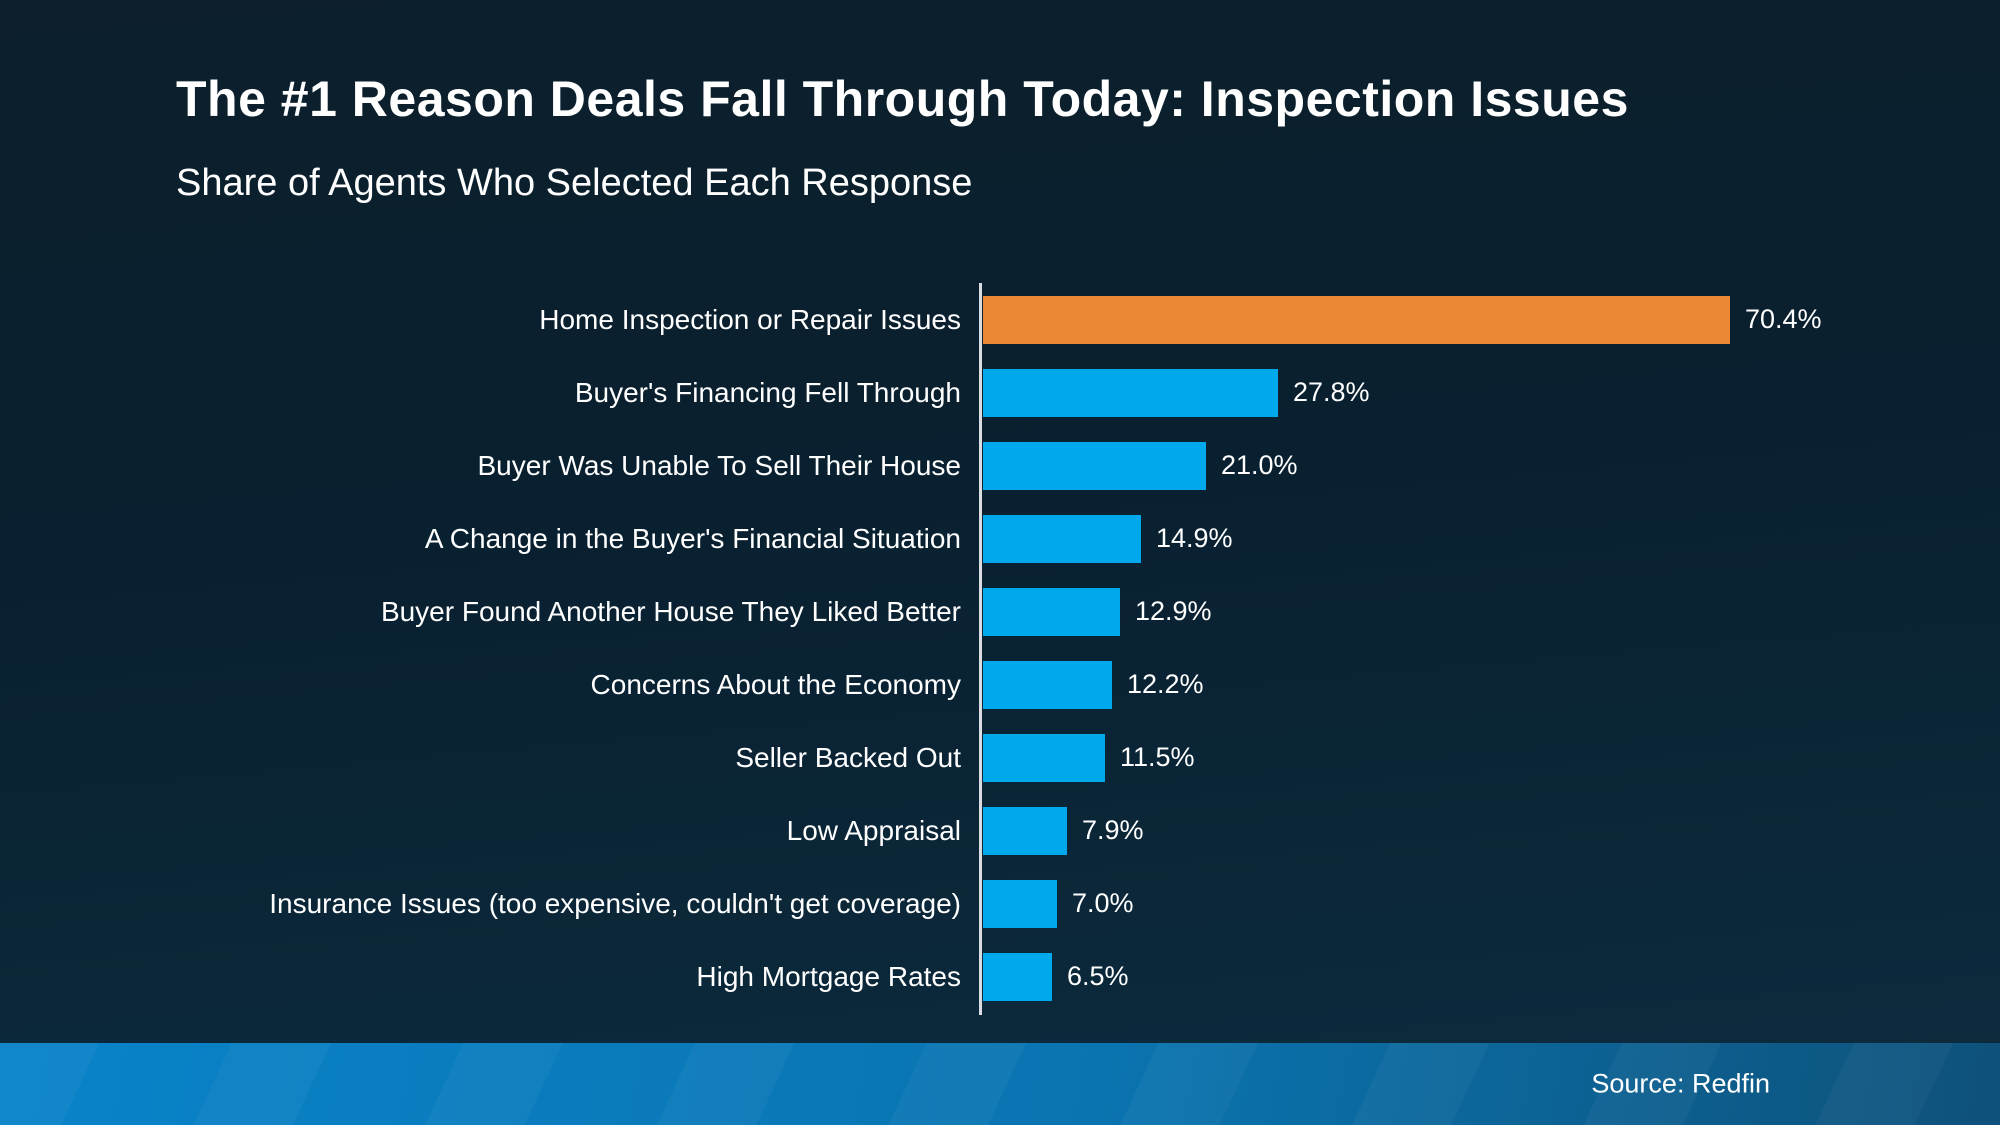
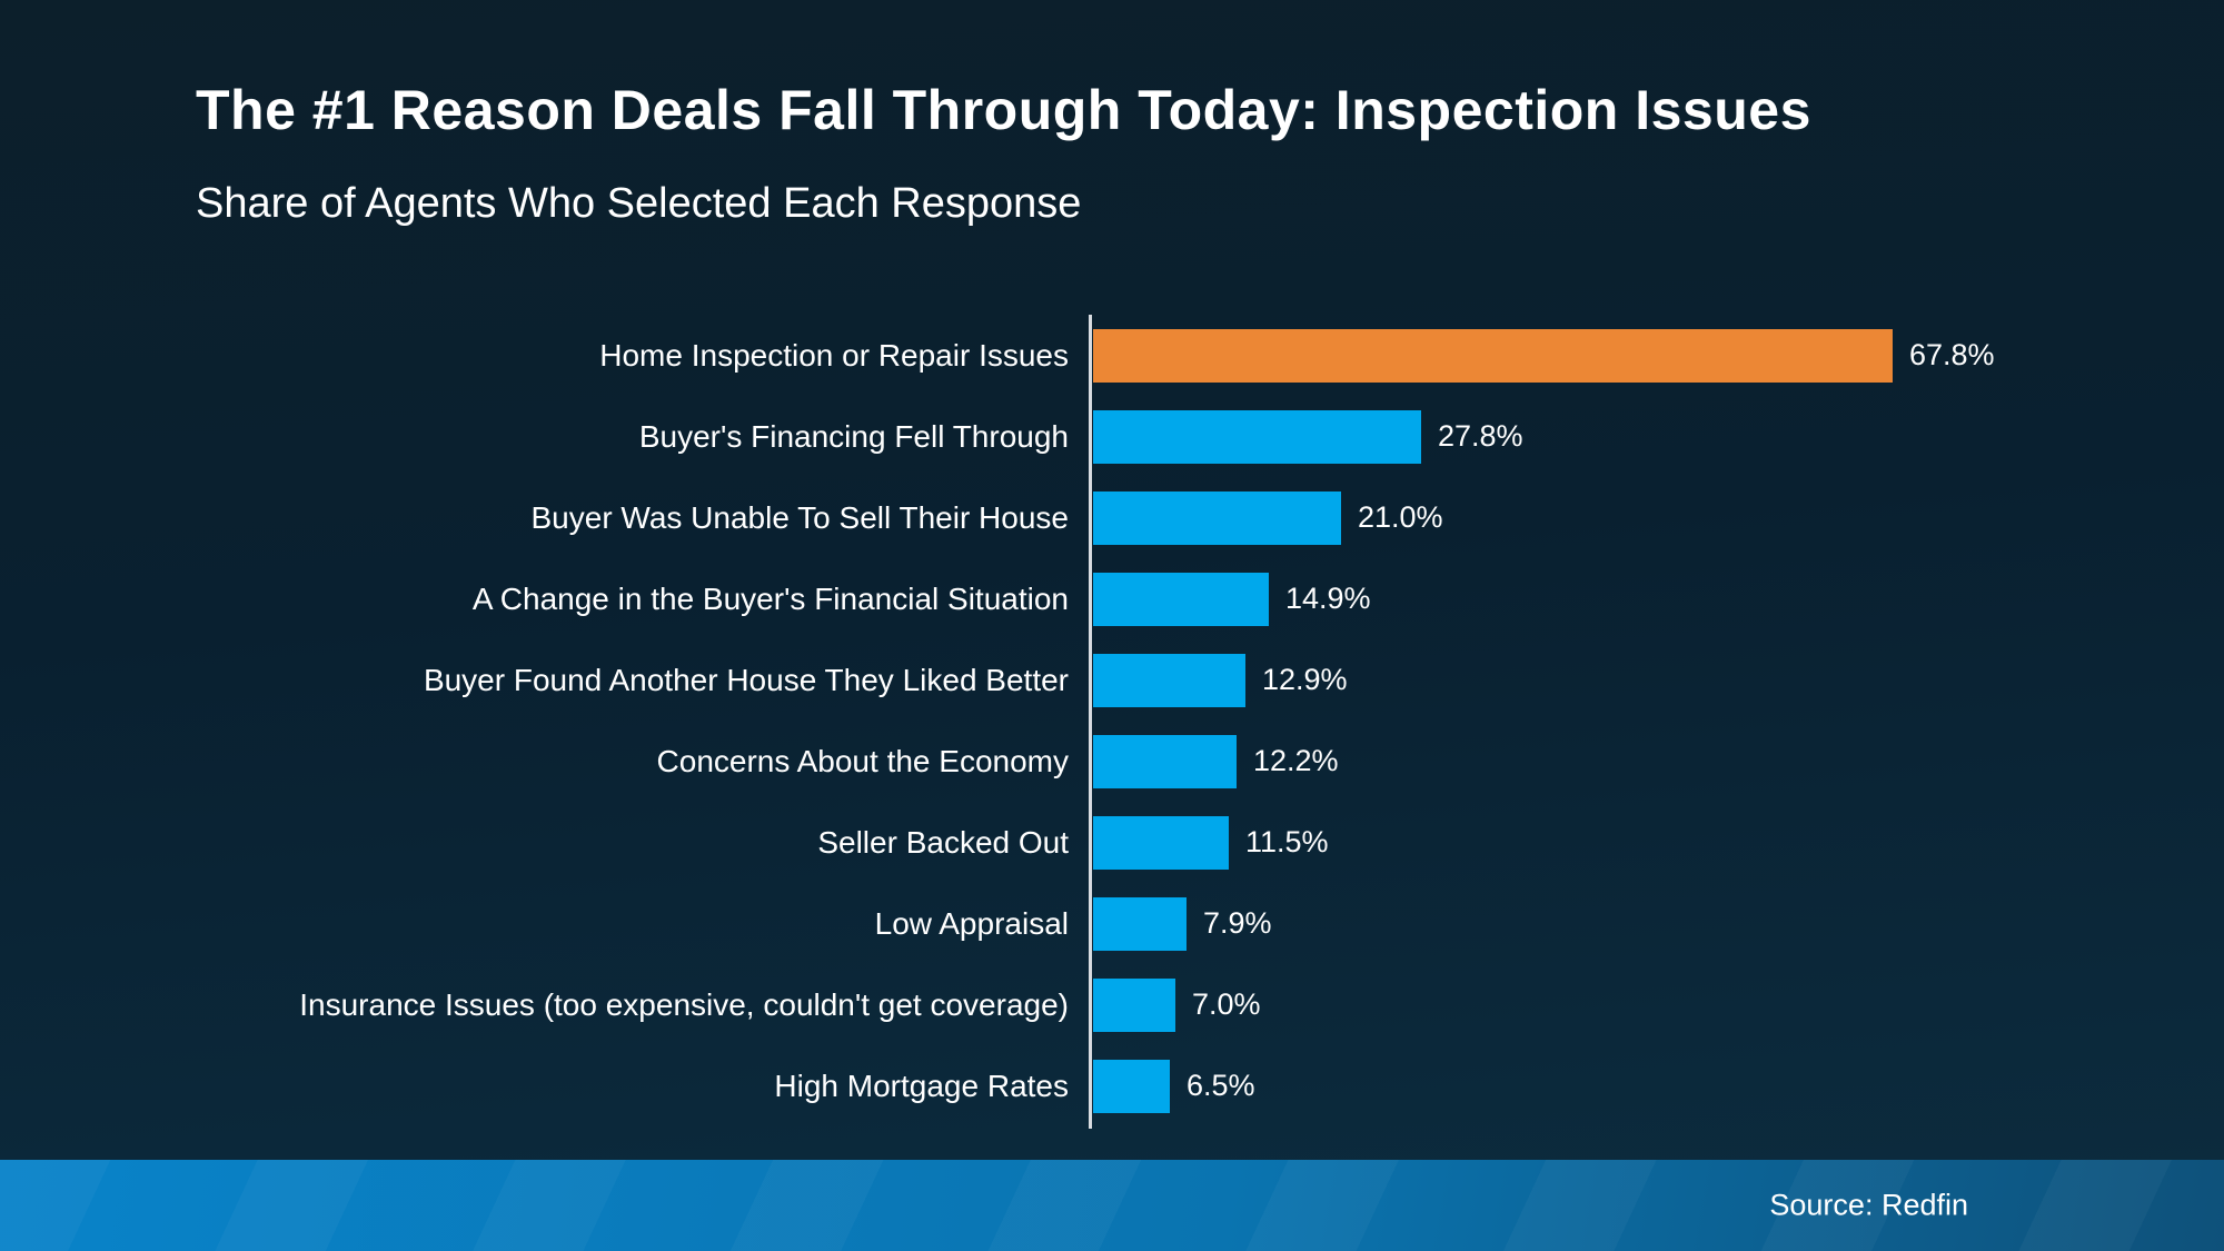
Home Inspection or Repair Issues: 70.4% -> 67.8%
